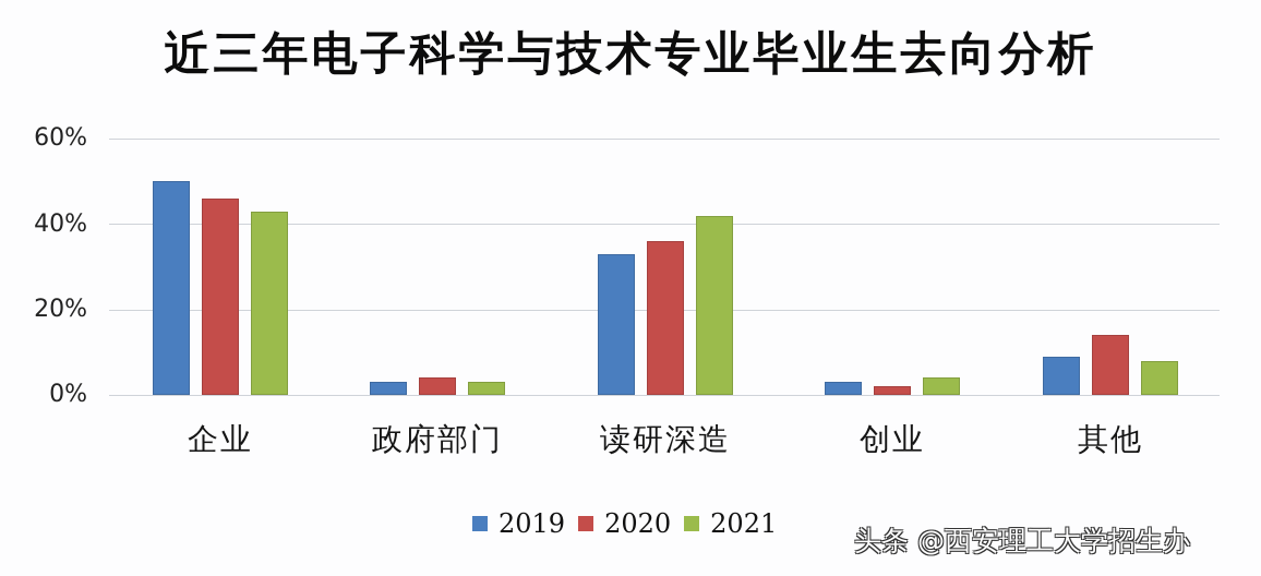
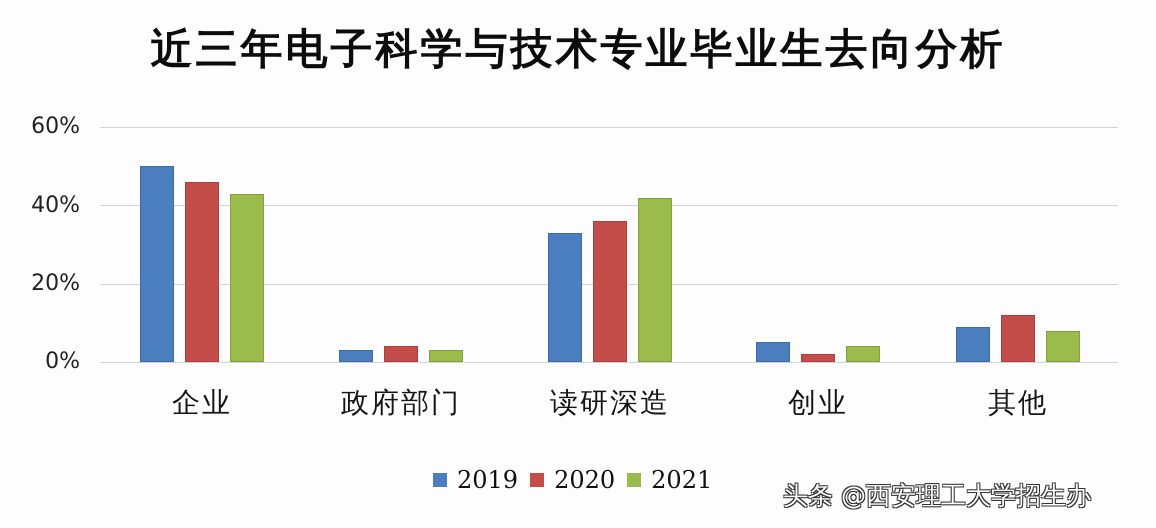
2019/创业: 3% -> 5%
2020/其他: 14% -> 12%
